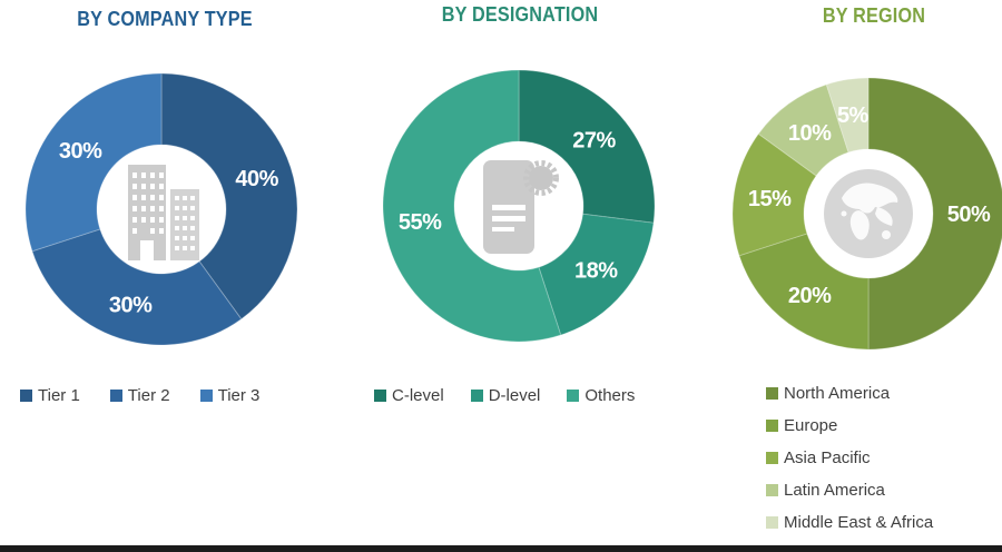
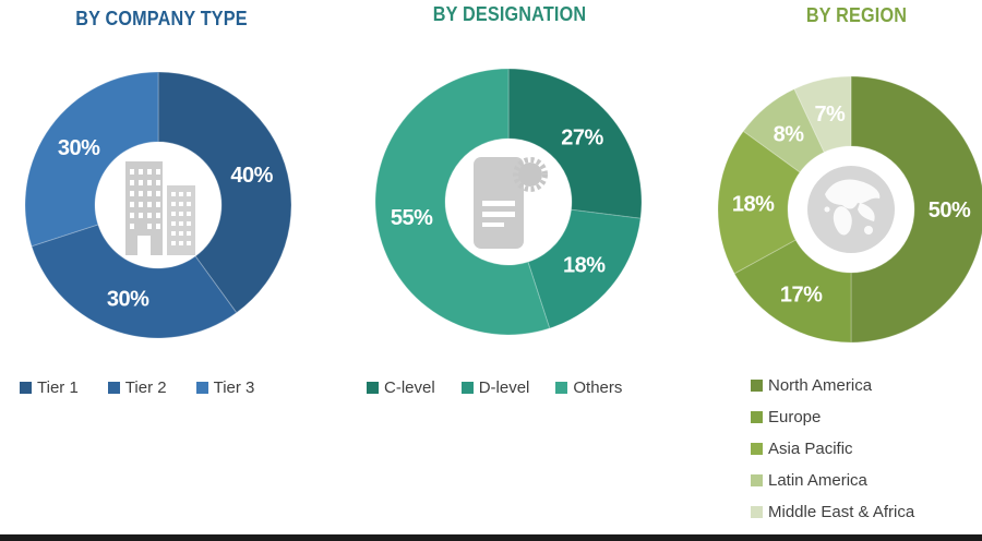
BY REGION/Europe: 20% -> 17%
BY REGION/Asia Pacific: 15% -> 18%
BY REGION/Latin America: 10% -> 8%
BY REGION/Middle East & Africa: 5% -> 7%
